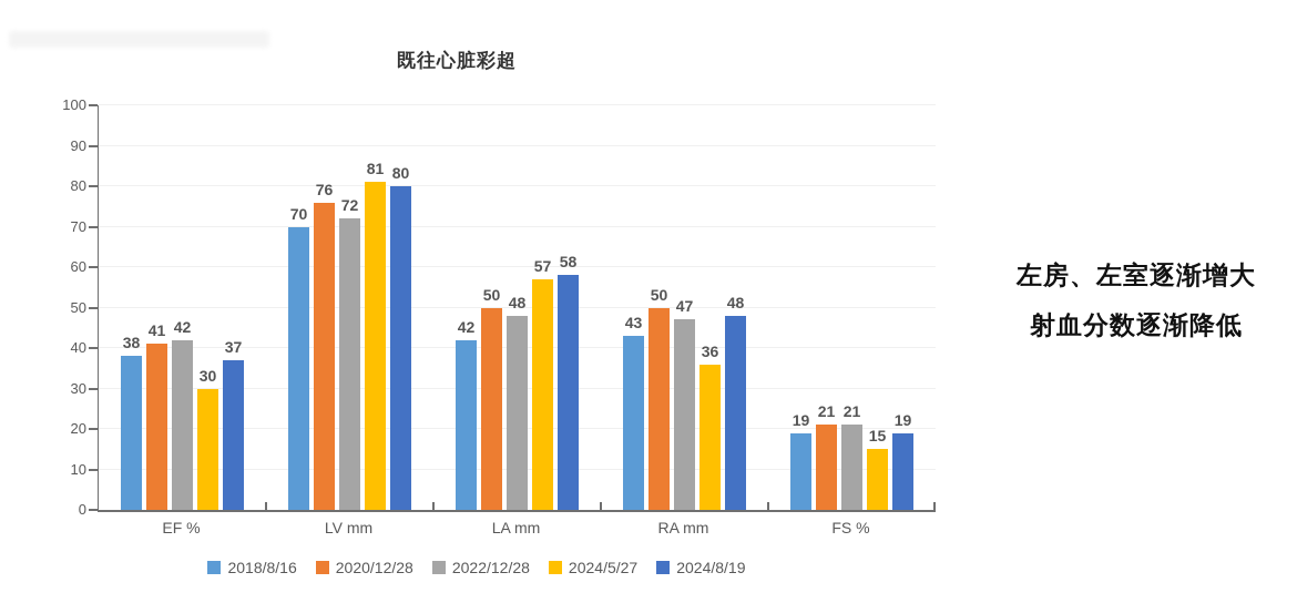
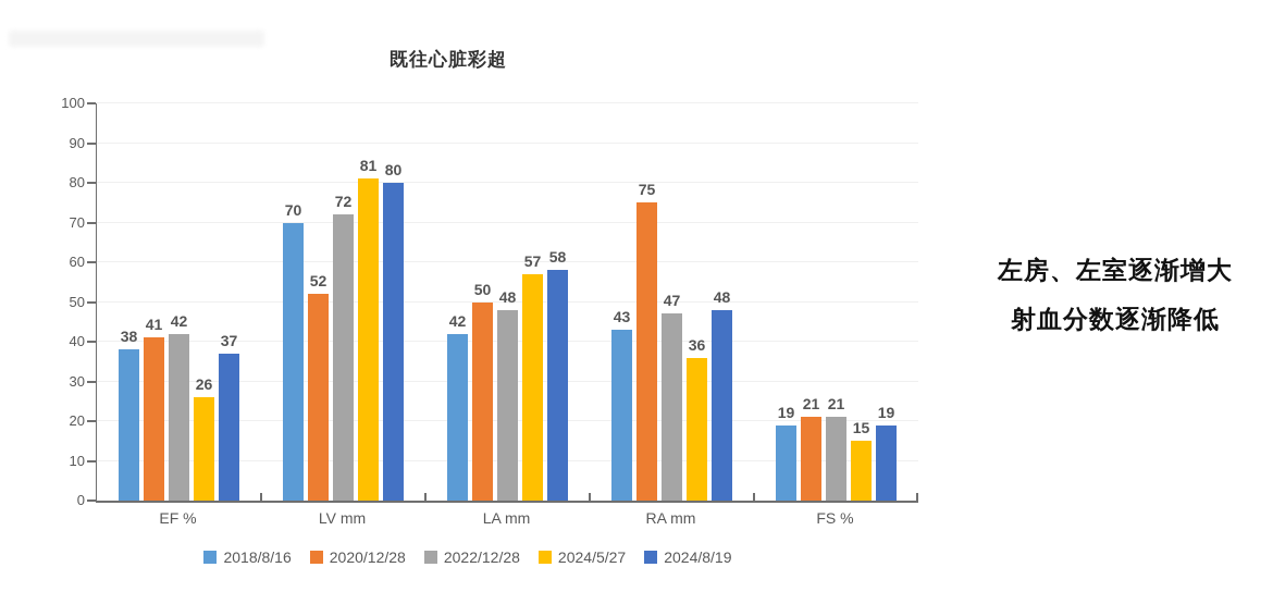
2024/5/27/EF %: 30 -> 26
2020/12/28/LV mm: 76 -> 52
2020/12/28/RA mm: 50 -> 75
